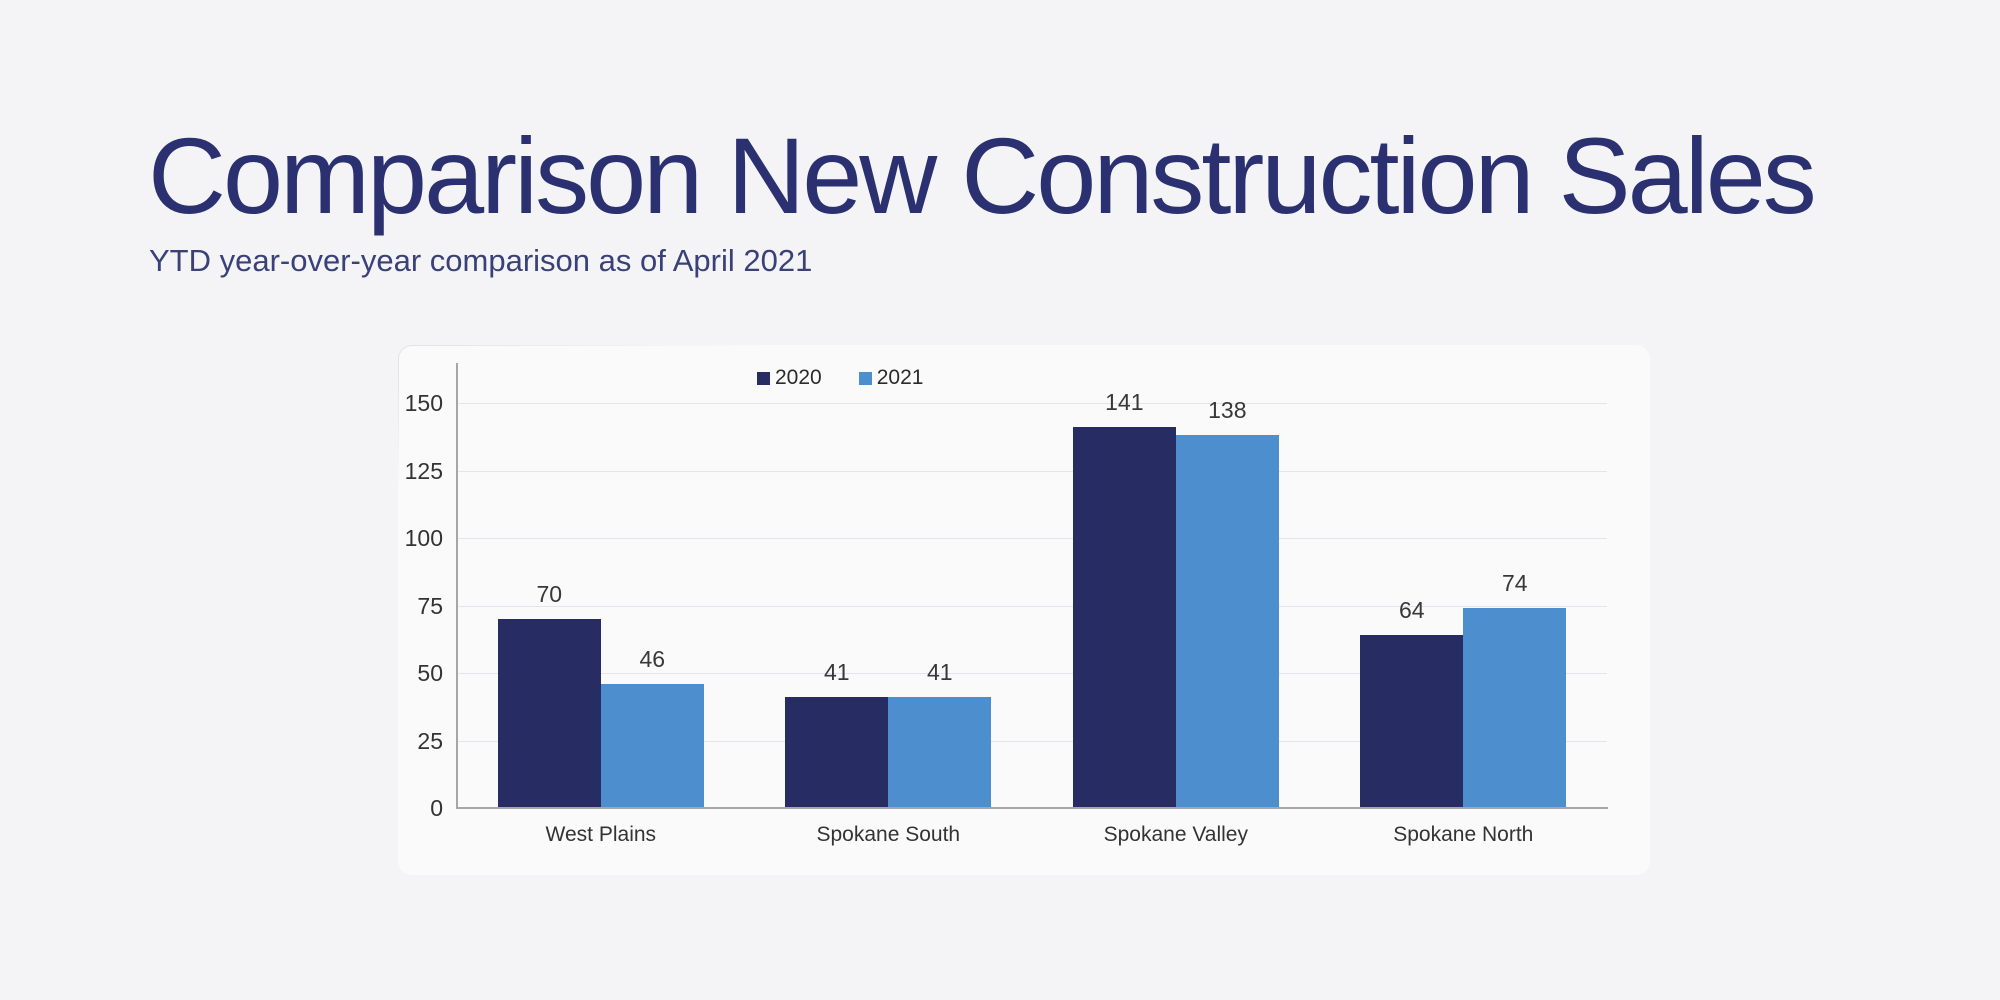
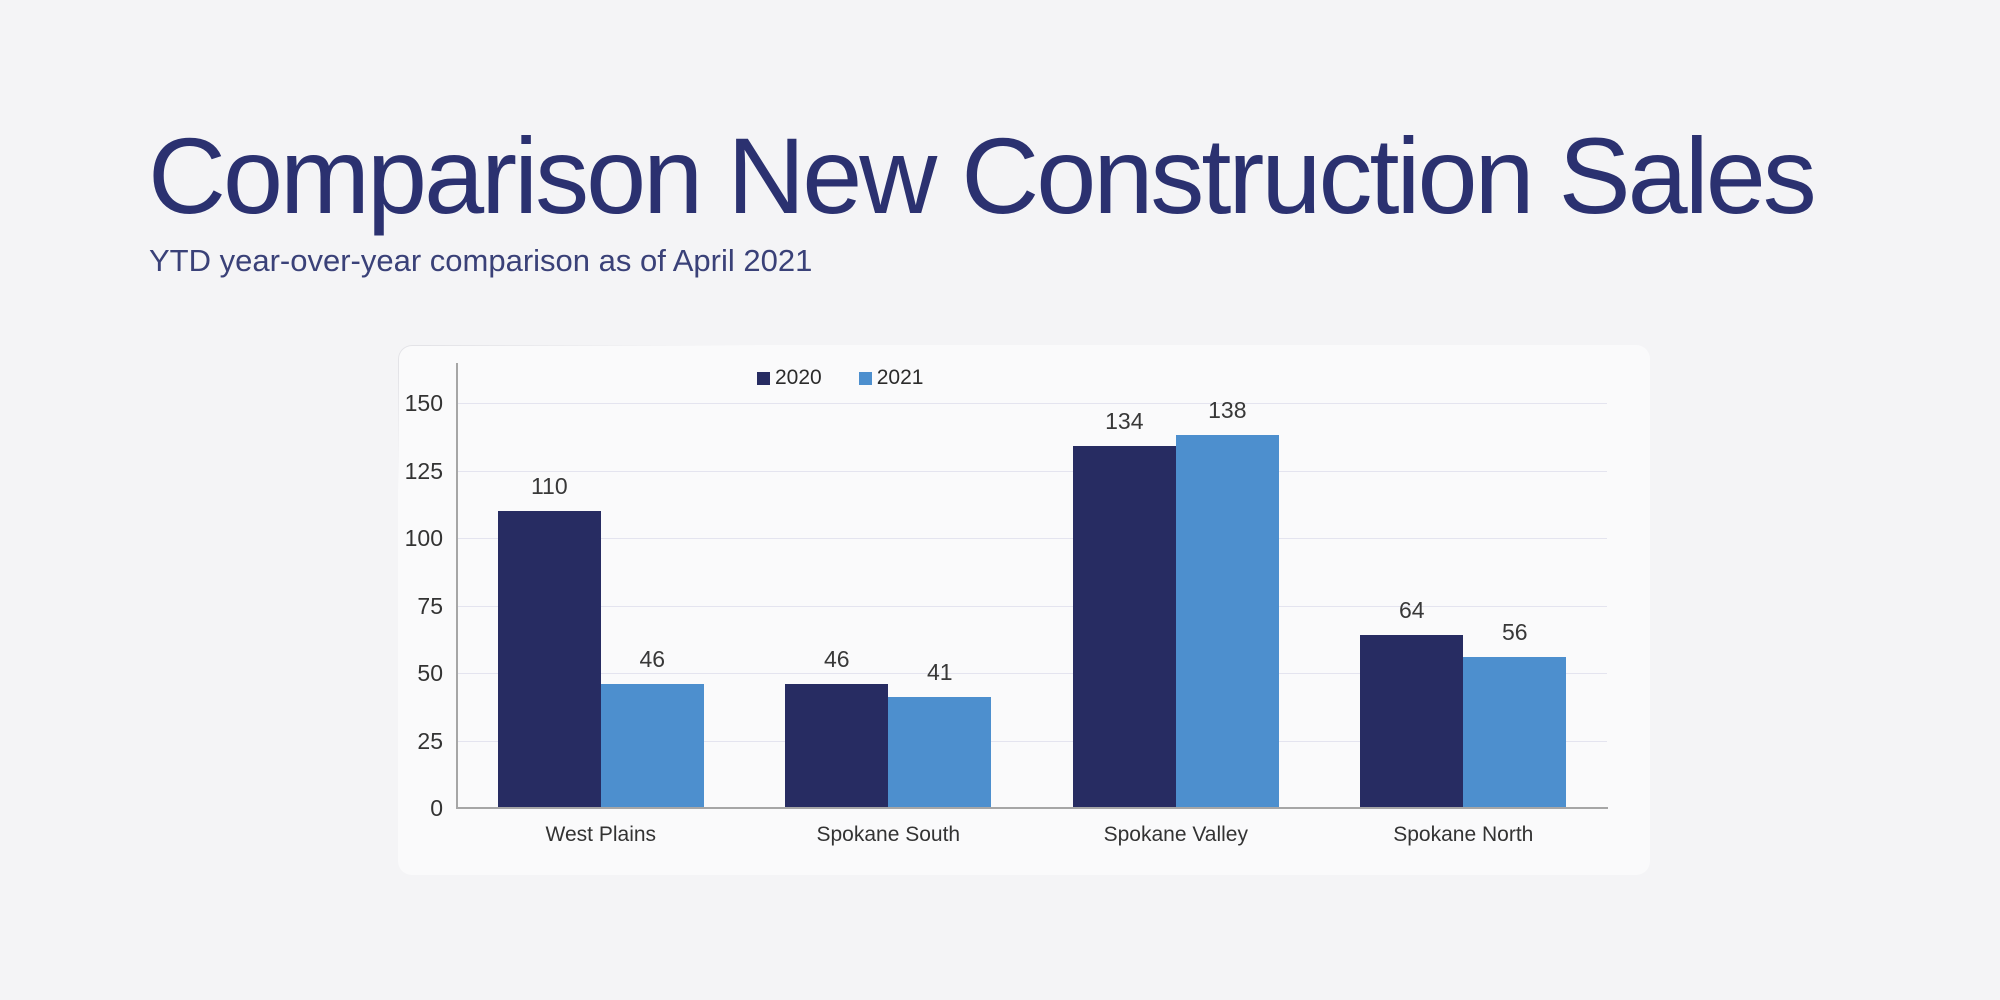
2020/West Plains: 70 -> 110
2020/Spokane South: 41 -> 46
2020/Spokane Valley: 141 -> 134
2021/Spokane North: 74 -> 56
